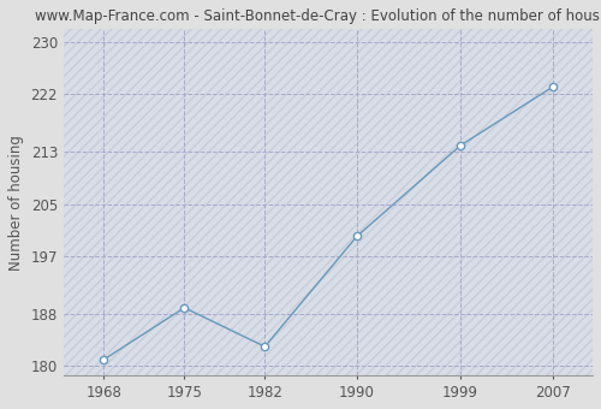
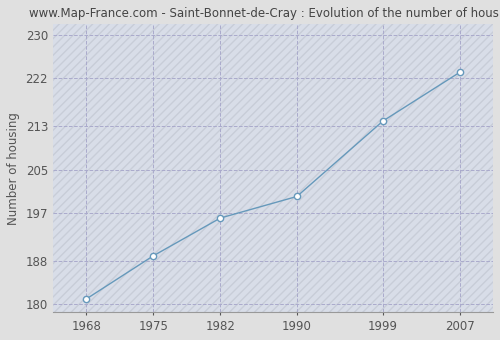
1982: 183 -> 196
